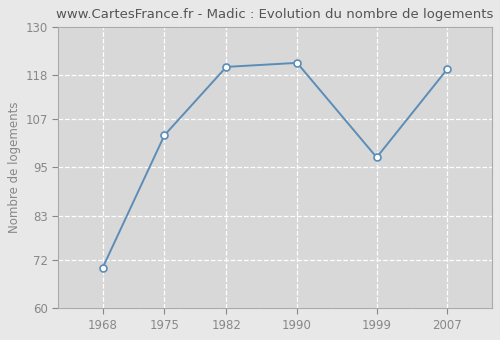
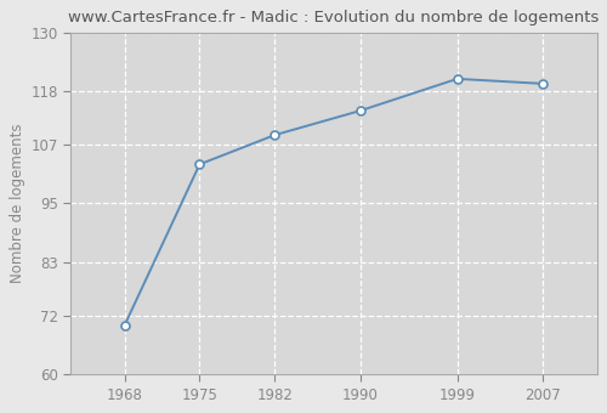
1982: 120.0 -> 109.0
1990: 121.0 -> 114.0
1999: 97.5 -> 120.5
